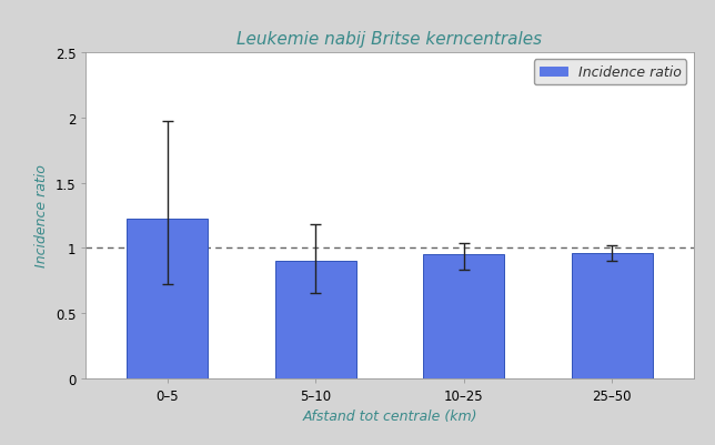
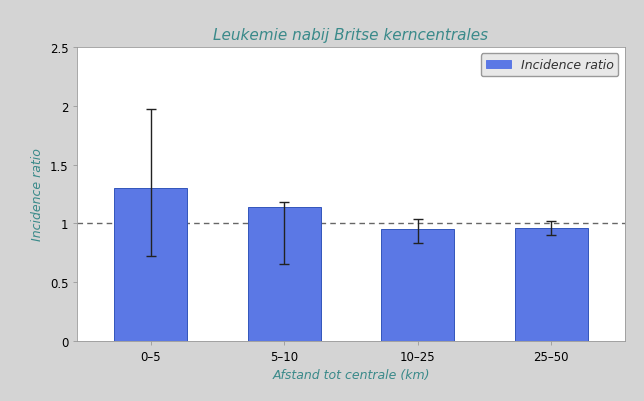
0–5: 1.22 -> 1.30
5–10: 0.90 -> 1.14
